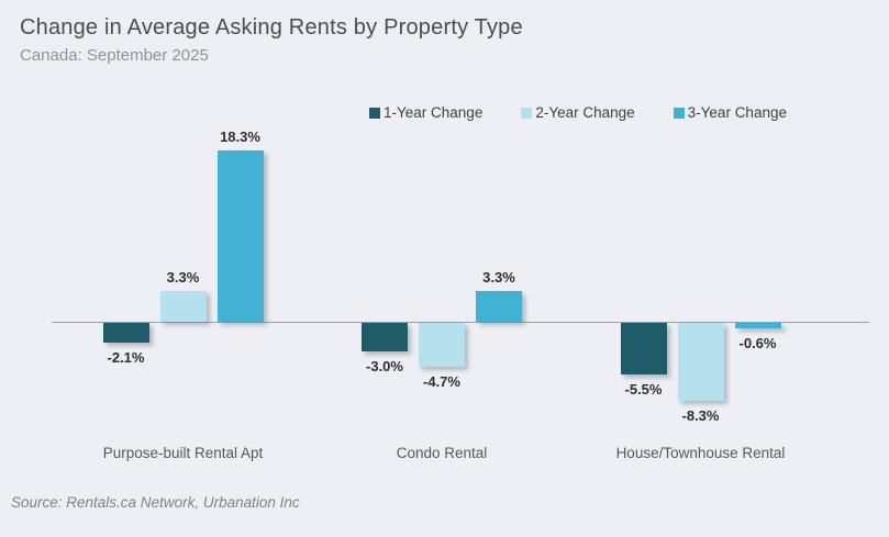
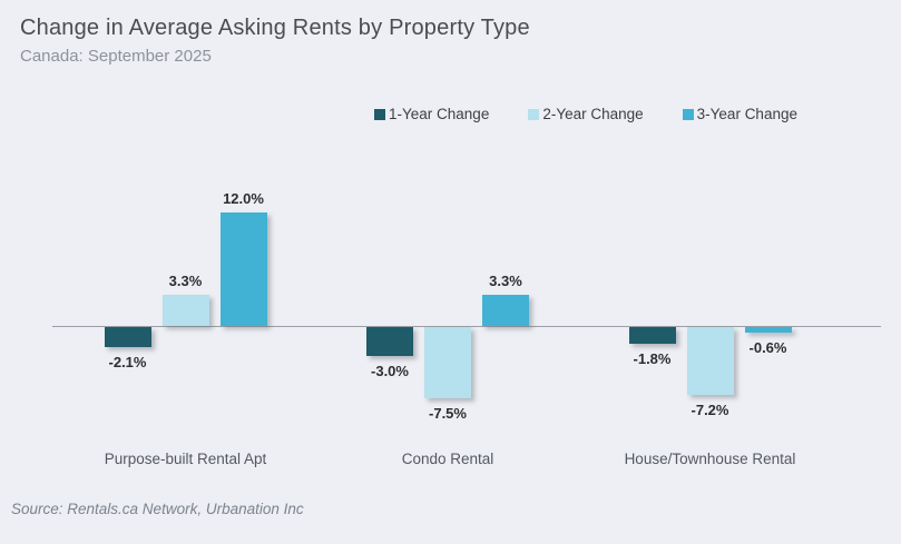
3-Year Change/Purpose-built Rental Apt: 18.3% -> 12.0%
2-Year Change/Condo Rental: -4.7% -> -7.5%
1-Year Change/House/Townhouse Rental: -5.5% -> -1.8%
2-Year Change/House/Townhouse Rental: -8.3% -> -7.2%
